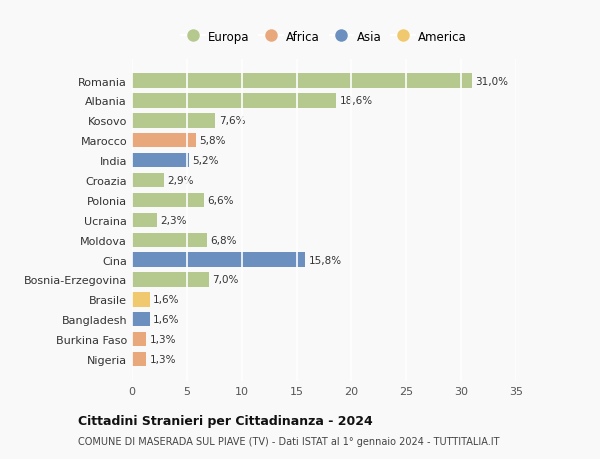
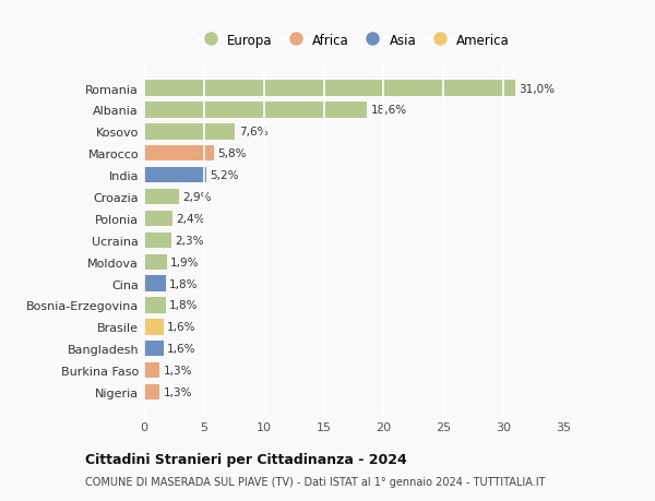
Polonia: 6,6% -> 2,4%
Moldova: 6,8% -> 1,9%
Cina: 15,8% -> 1,8%
Bosnia-Erzegovina: 7,0% -> 1,8%
